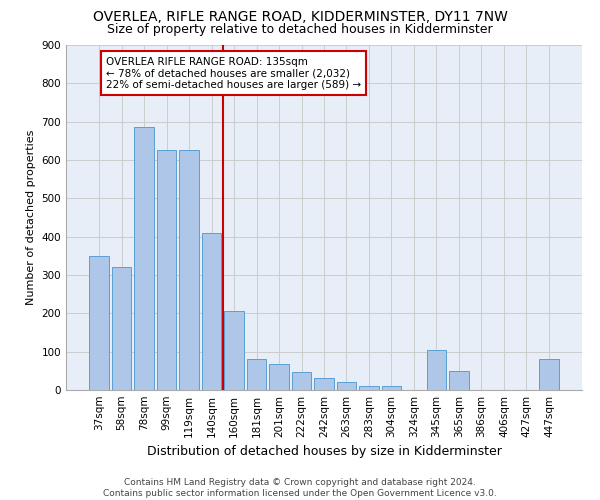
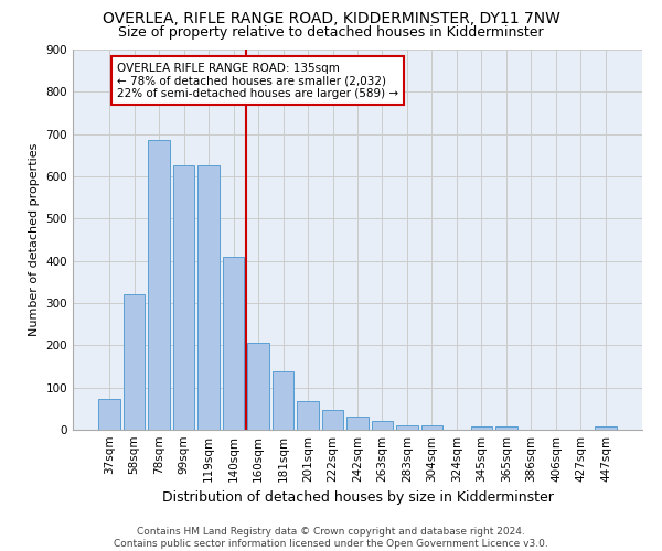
37sqm: 350 -> 72
181sqm: 80 -> 138
345sqm: 105 -> 8
365sqm: 50 -> 8
447sqm: 80 -> 8
